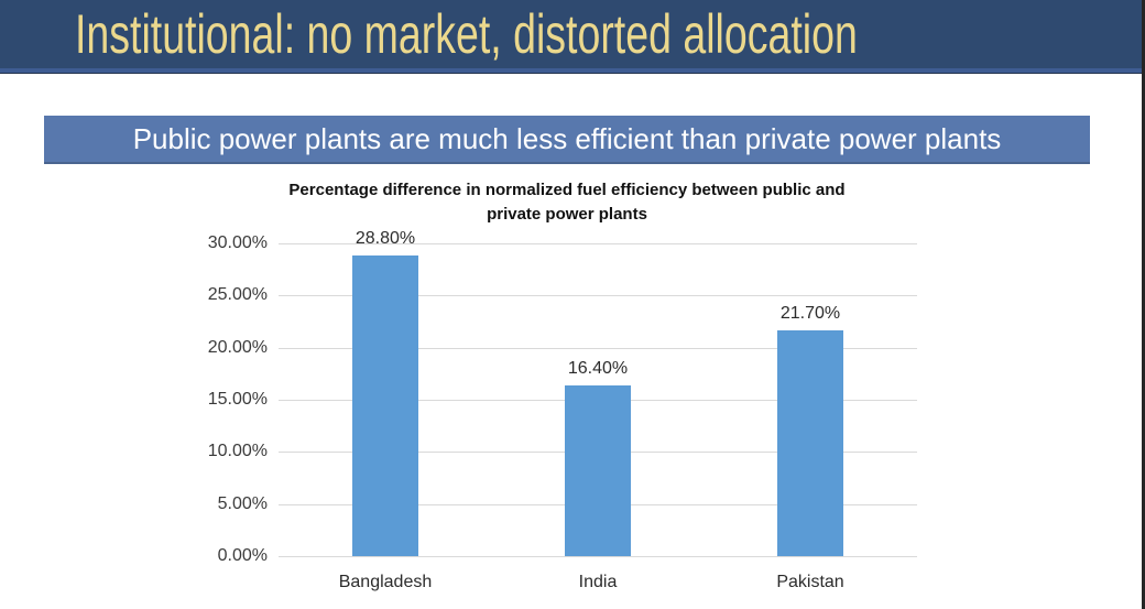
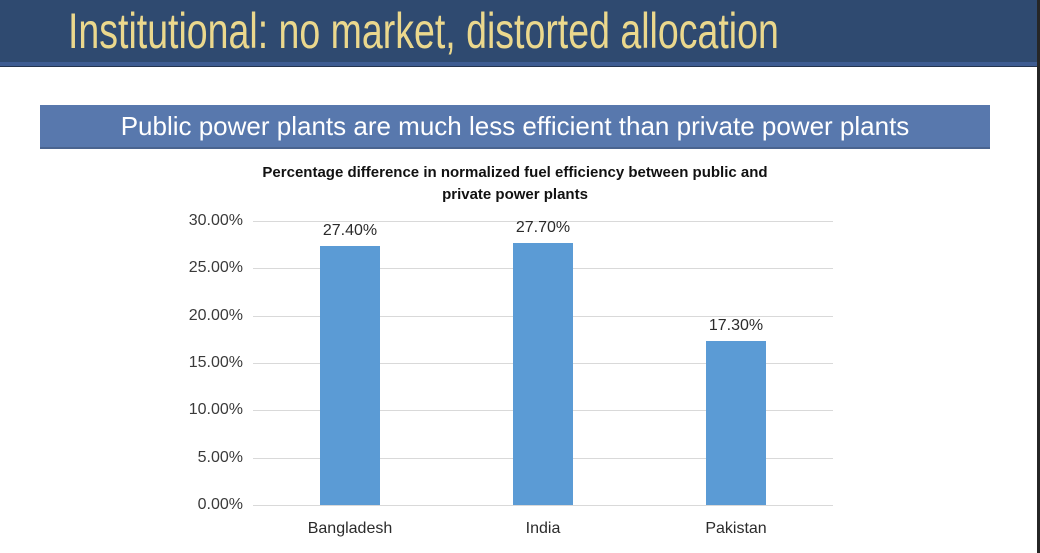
Bangladesh: 28.80% -> 27.40%
India: 16.40% -> 27.70%
Pakistan: 21.70% -> 17.30%
